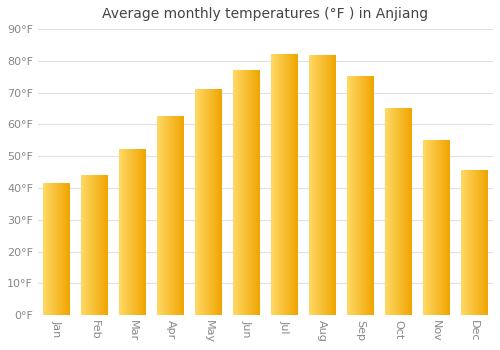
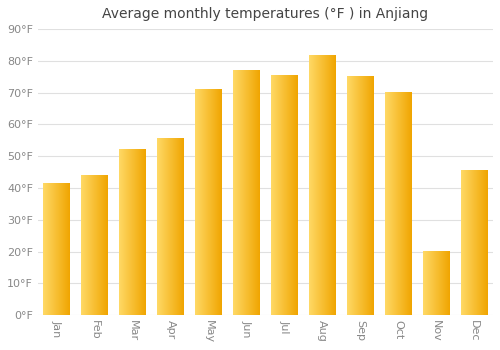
Apr: 62.5°F -> 55.5°F
Jul: 82.0°F -> 75.5°F
Oct: 65.0°F -> 70.0°F
Nov: 55.0°F -> 20.0°F
